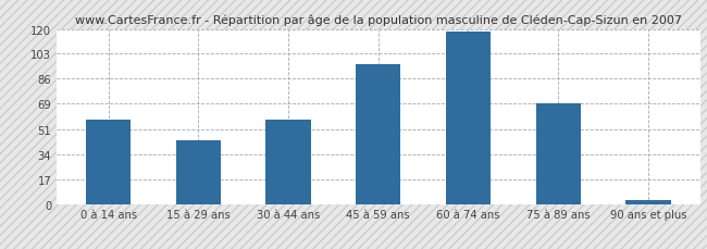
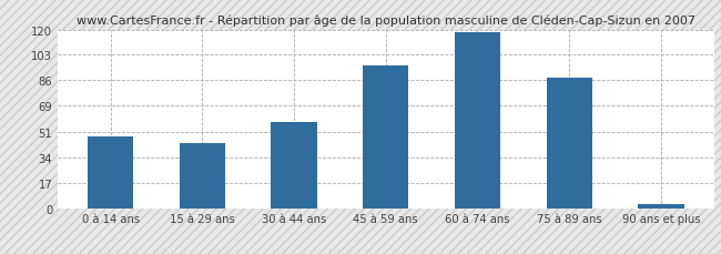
0 à 14 ans: 58 -> 48
75 à 89 ans: 69 -> 88
